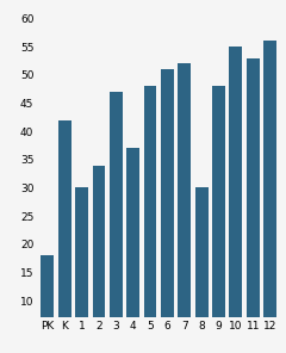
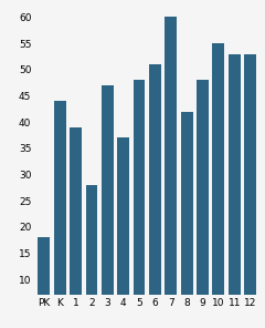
K: 42 -> 44
1: 30 -> 39
2: 34 -> 28
7: 52 -> 60
8: 30 -> 42
12: 56 -> 53
